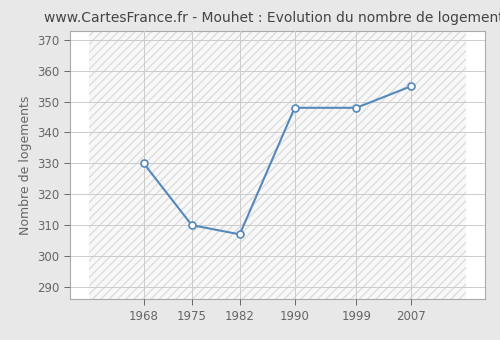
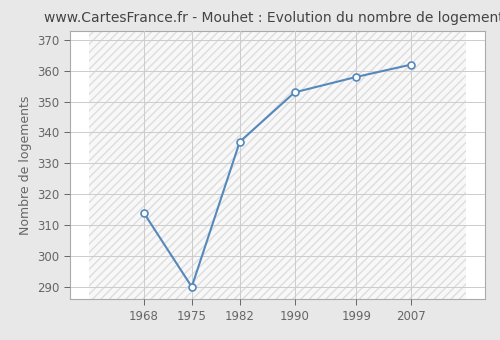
1968: 330 -> 314
1975: 310 -> 290
1982: 307 -> 337
1990: 348 -> 353
1999: 348 -> 358
2007: 355 -> 362
